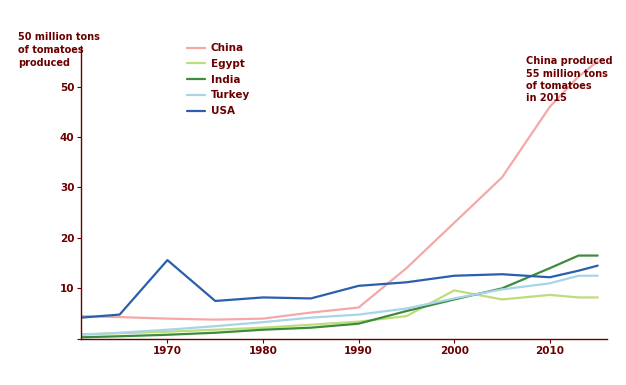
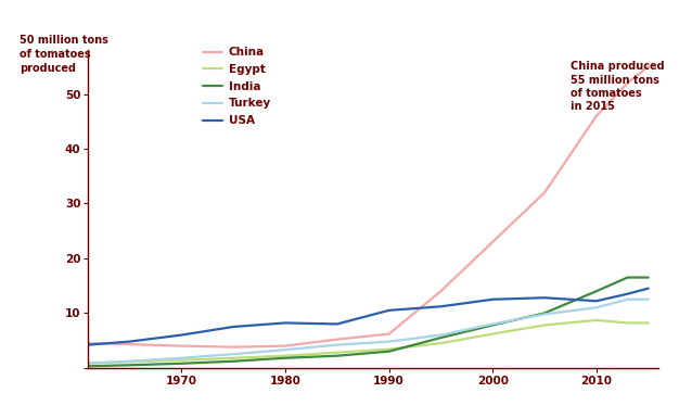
USA/1970: 15.6 -> 6.0
Egypt/2000: 9.6 -> 6.2
